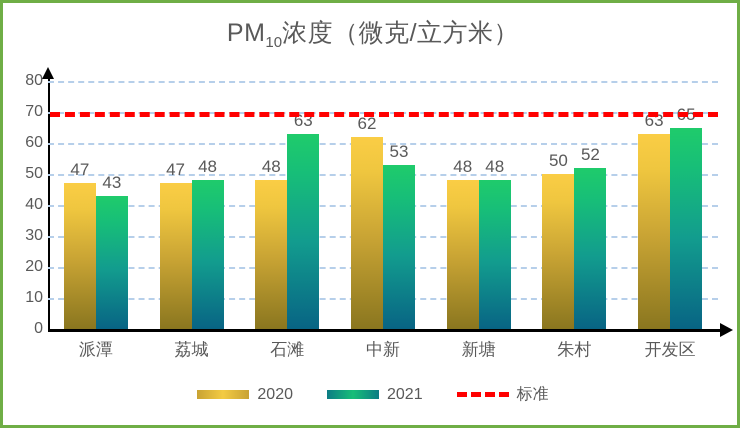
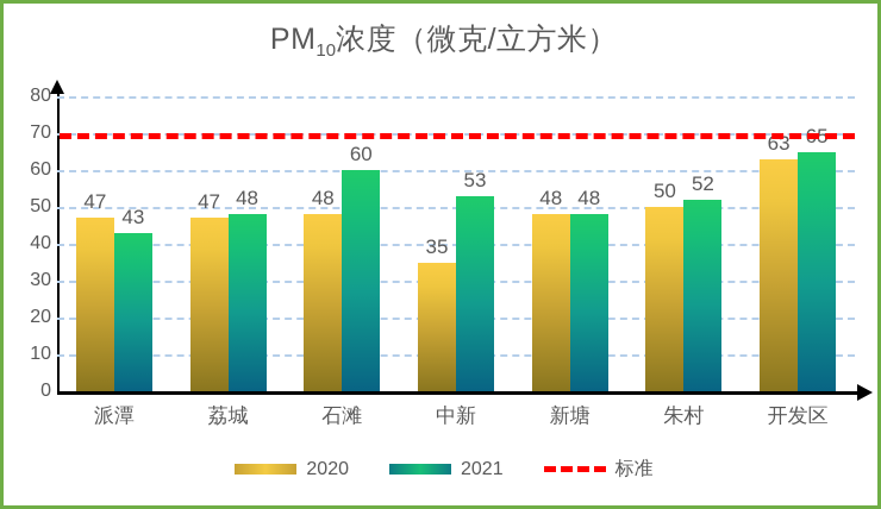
2021/石滩: 63 -> 60
2020/中新: 62 -> 35
